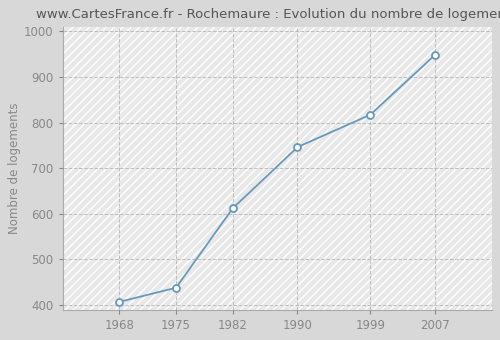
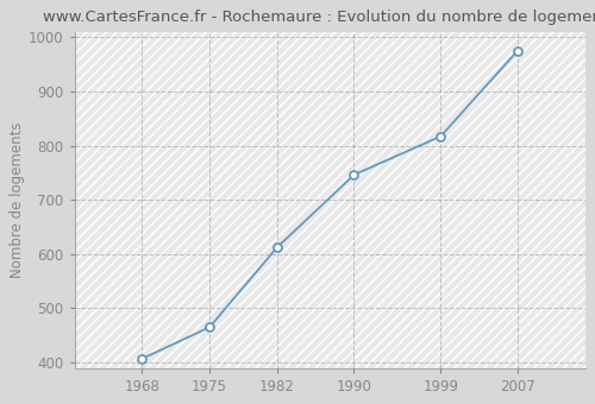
1975: 438 -> 465
2007: 948 -> 975
